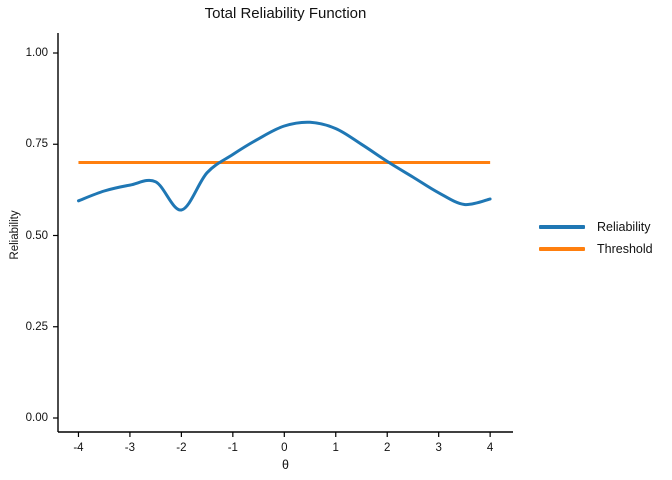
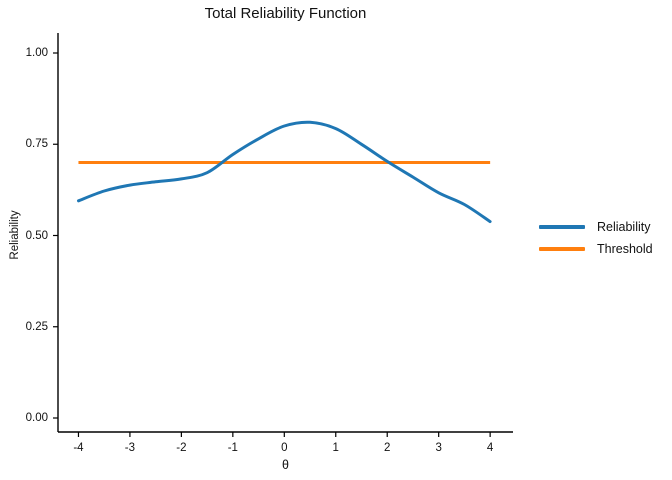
Reliability/-2: 0.57 -> 0.66
Threshold/3: 0.9 -> 0.7
Reliability/4: 0.60 -> 0.54
